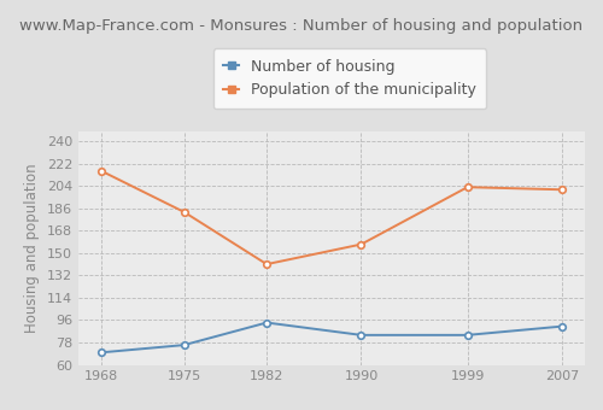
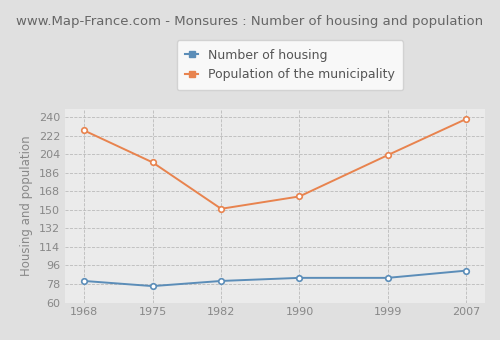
Number of housing/1968: 70 -> 81
Population of the municipality/1968: 216 -> 227
Population of the municipality/1975: 183 -> 196
Number of housing/1982: 94 -> 81
Population of the municipality/1982: 141 -> 151
Population of the municipality/1990: 157 -> 163
Population of the municipality/2007: 201 -> 238
